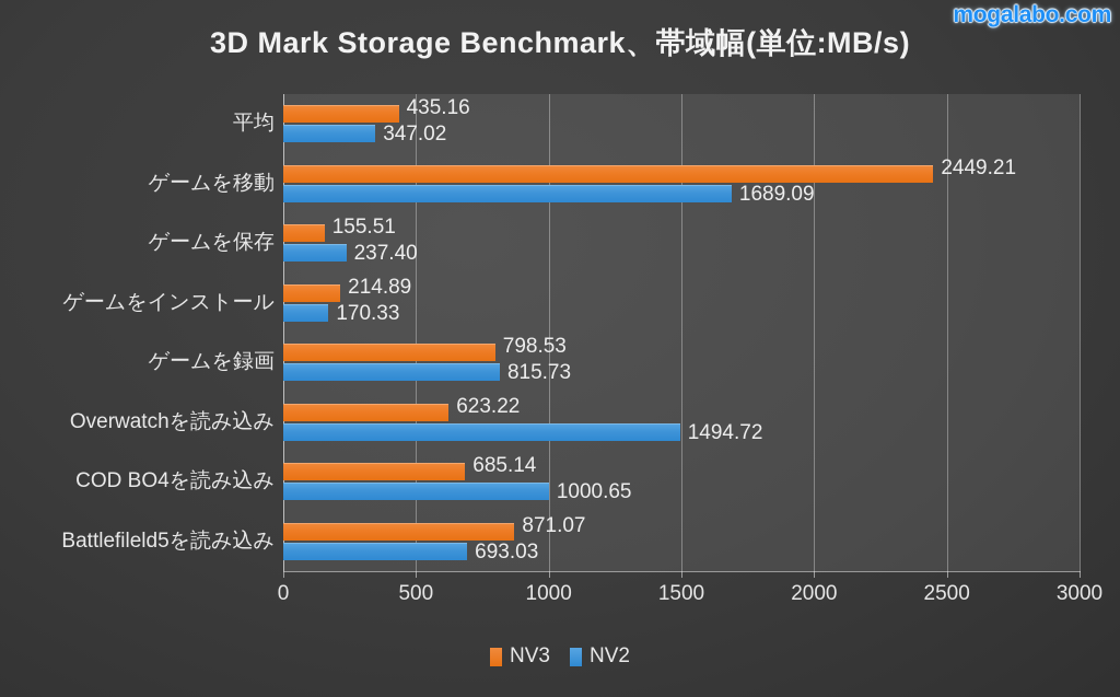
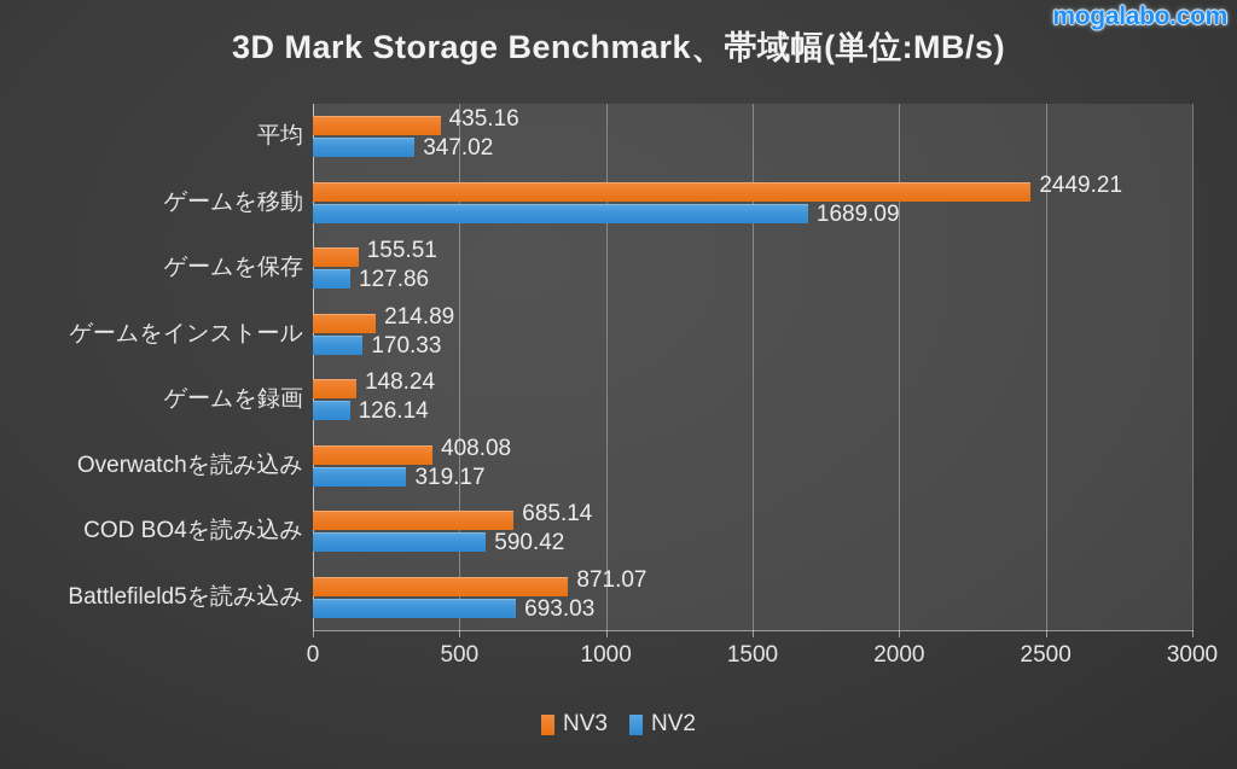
NV2/ゲームを保存: 237.40 -> 127.86
NV3/ゲームを録画: 798.53 -> 148.24
NV2/ゲームを録画: 815.73 -> 126.14
NV3/Overwatchを読み込み: 623.22 -> 408.08
NV2/Overwatchを読み込み: 1494.72 -> 319.17
NV2/COD BO4を読み込み: 1000.65 -> 590.42
